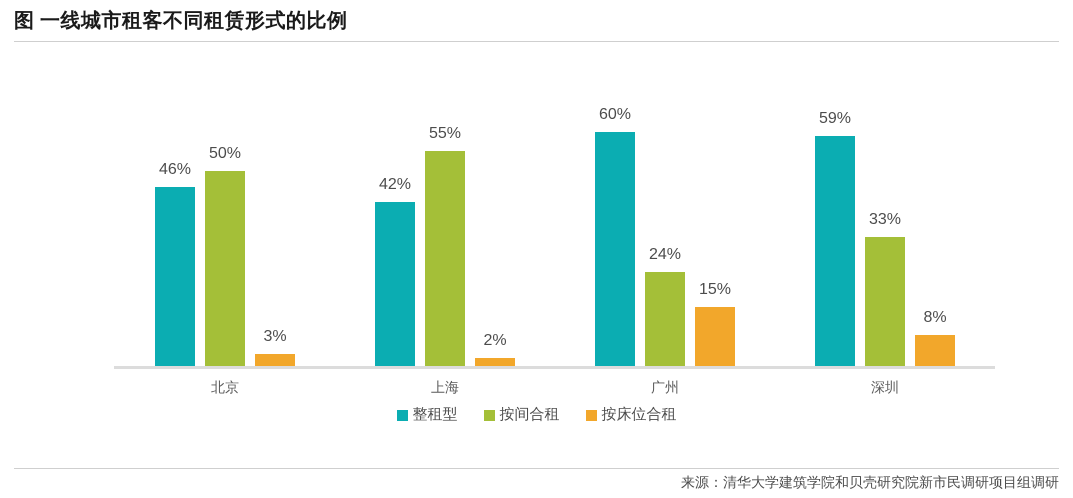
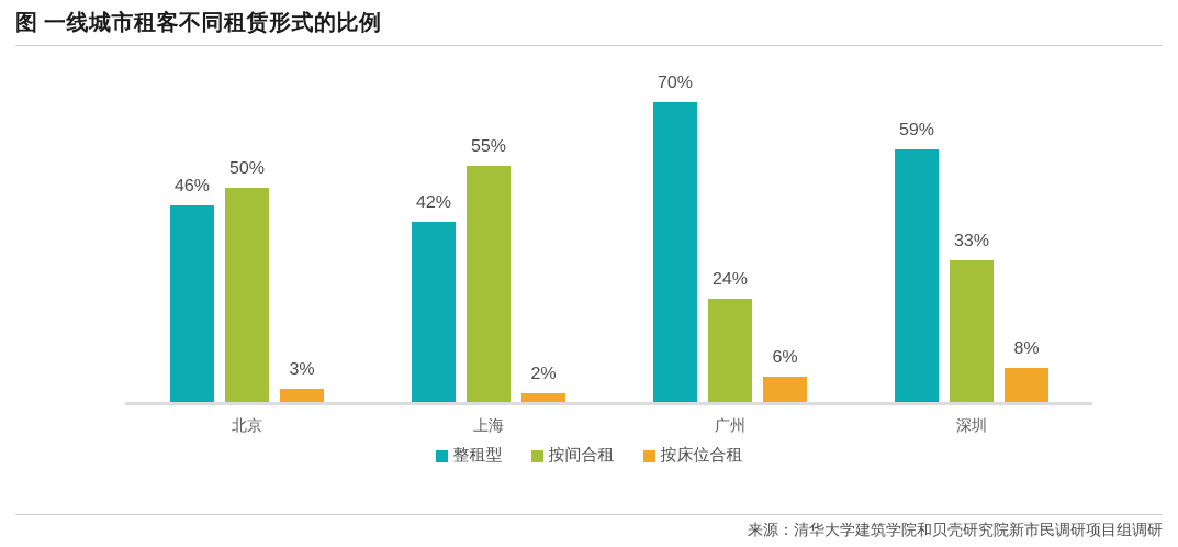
整租型/广州: 60% -> 70%
按床位合租/广州: 15% -> 6%
